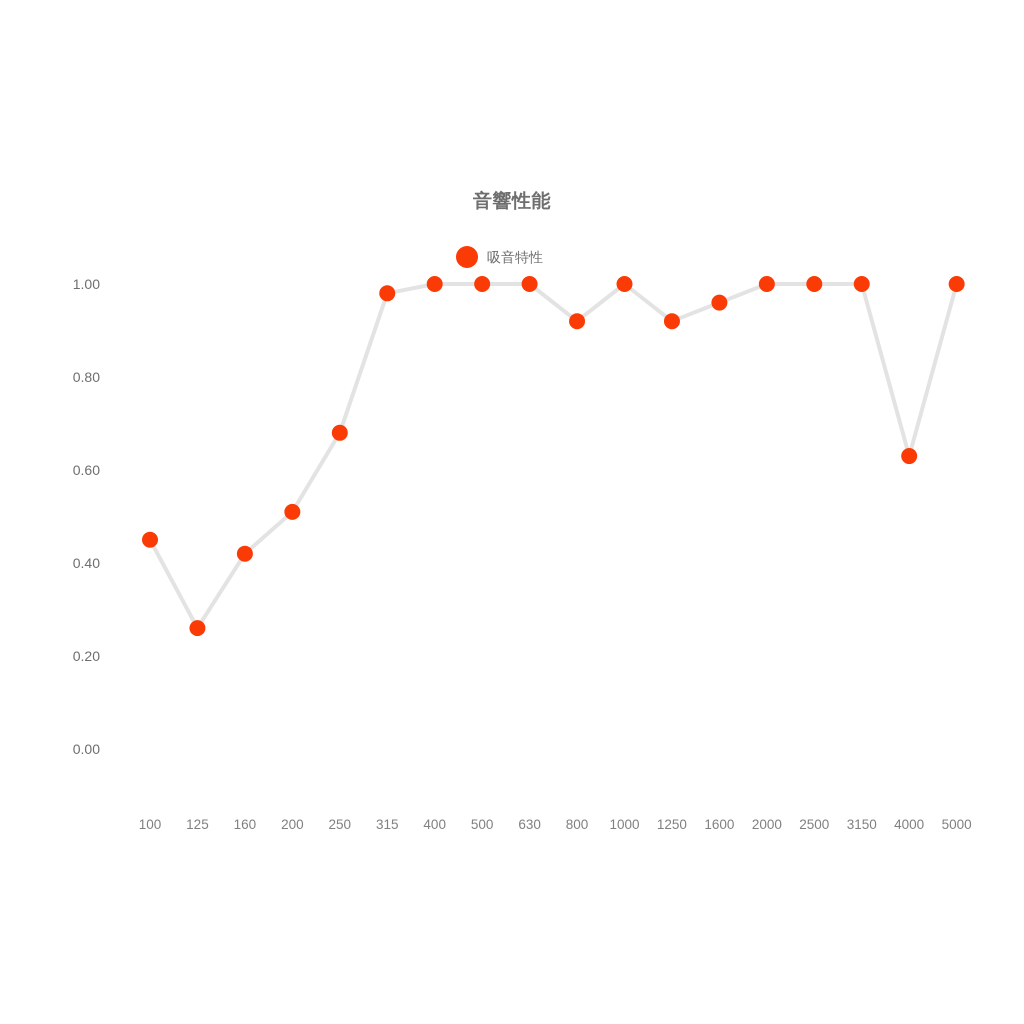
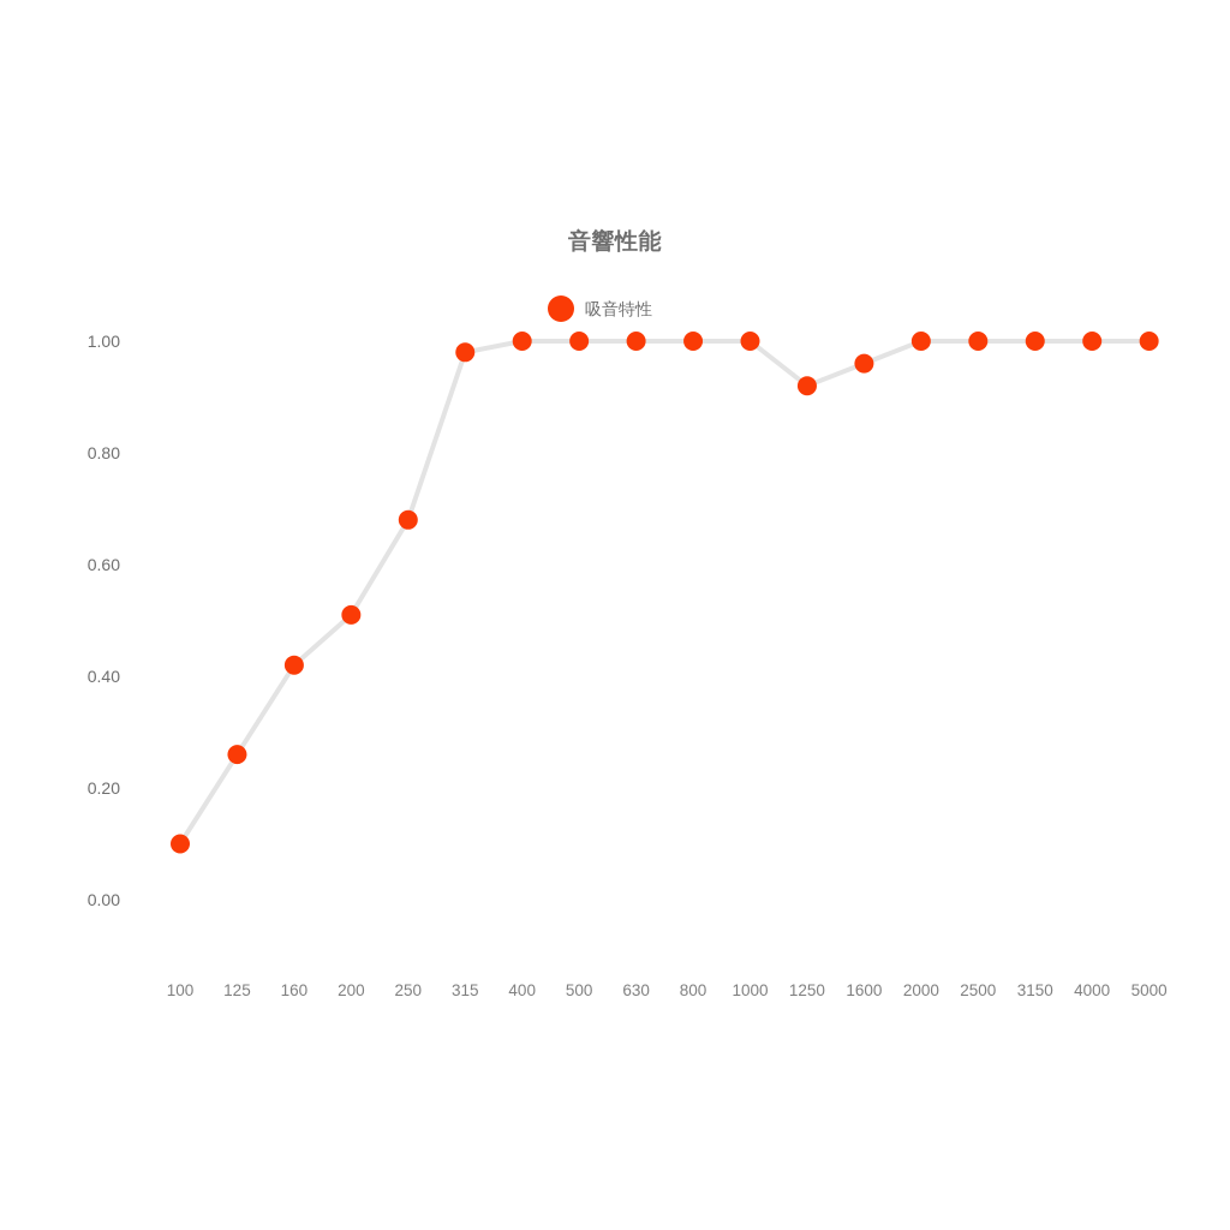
100: 0.45 -> 0.10
800: 0.92 -> 1.00
4000: 0.63 -> 1.00
